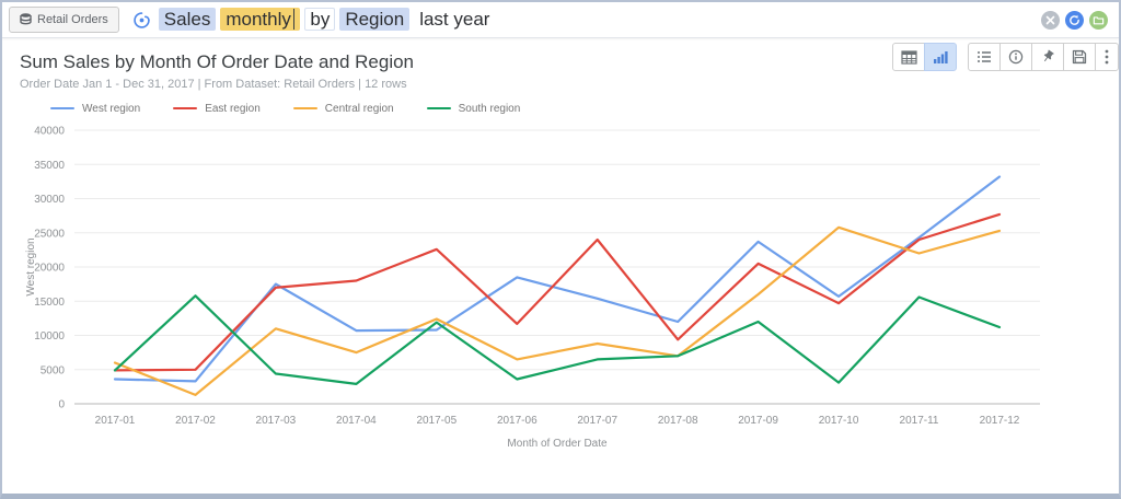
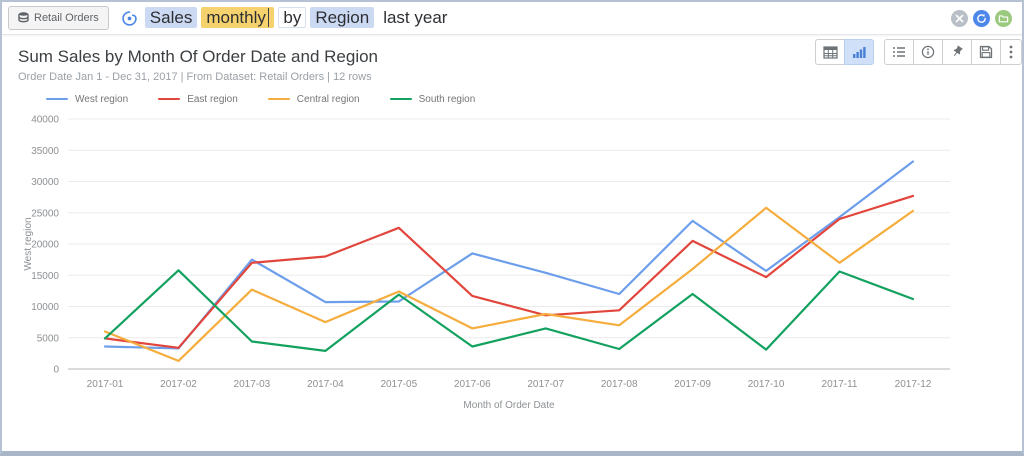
East region/2017-02: 5000 -> 3000
Central region/2017-03: 11000 -> 13000
East region/2017-07: 24000 -> 9000
South region/2017-08: 7000 -> 3000
Central region/2017-11: 22000 -> 17000
